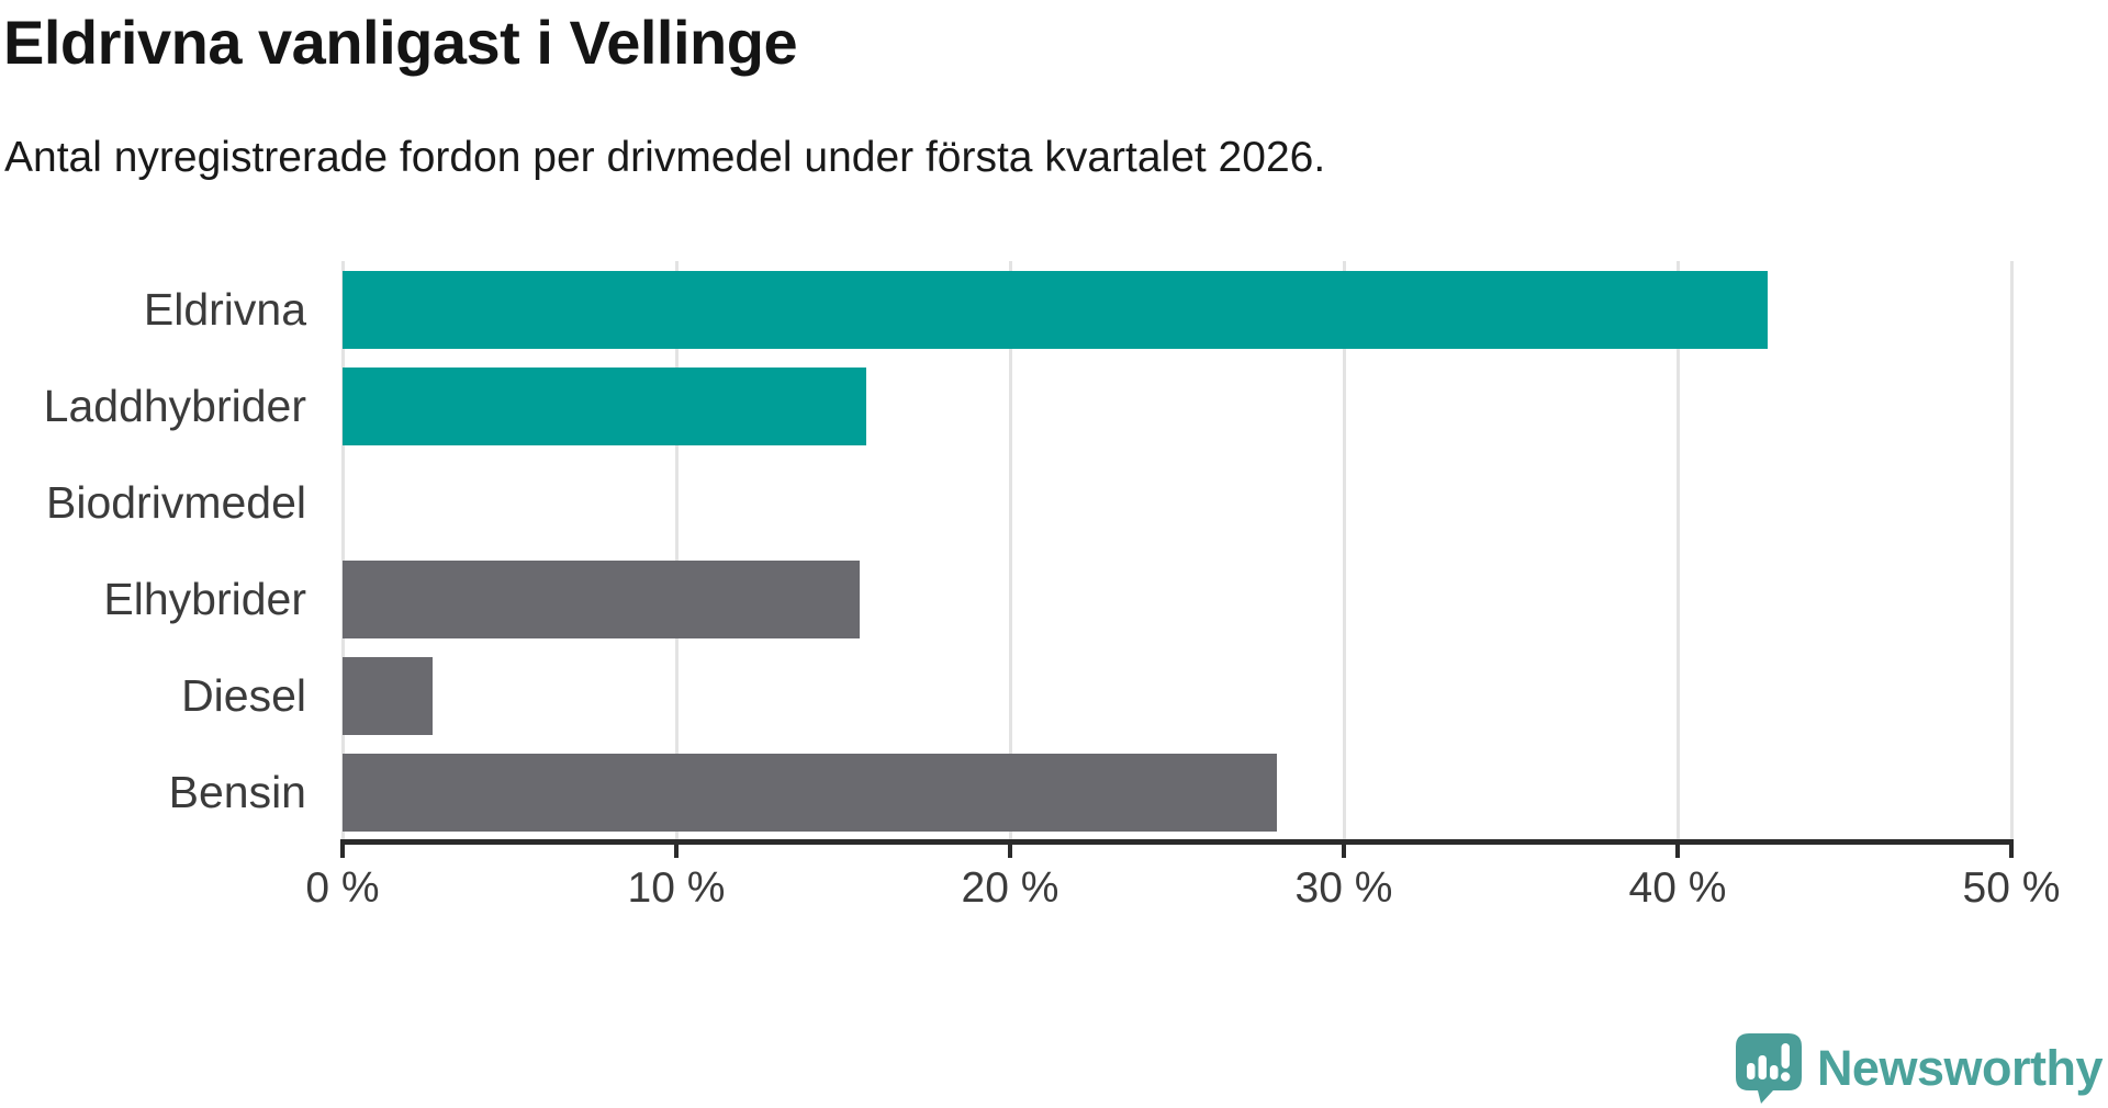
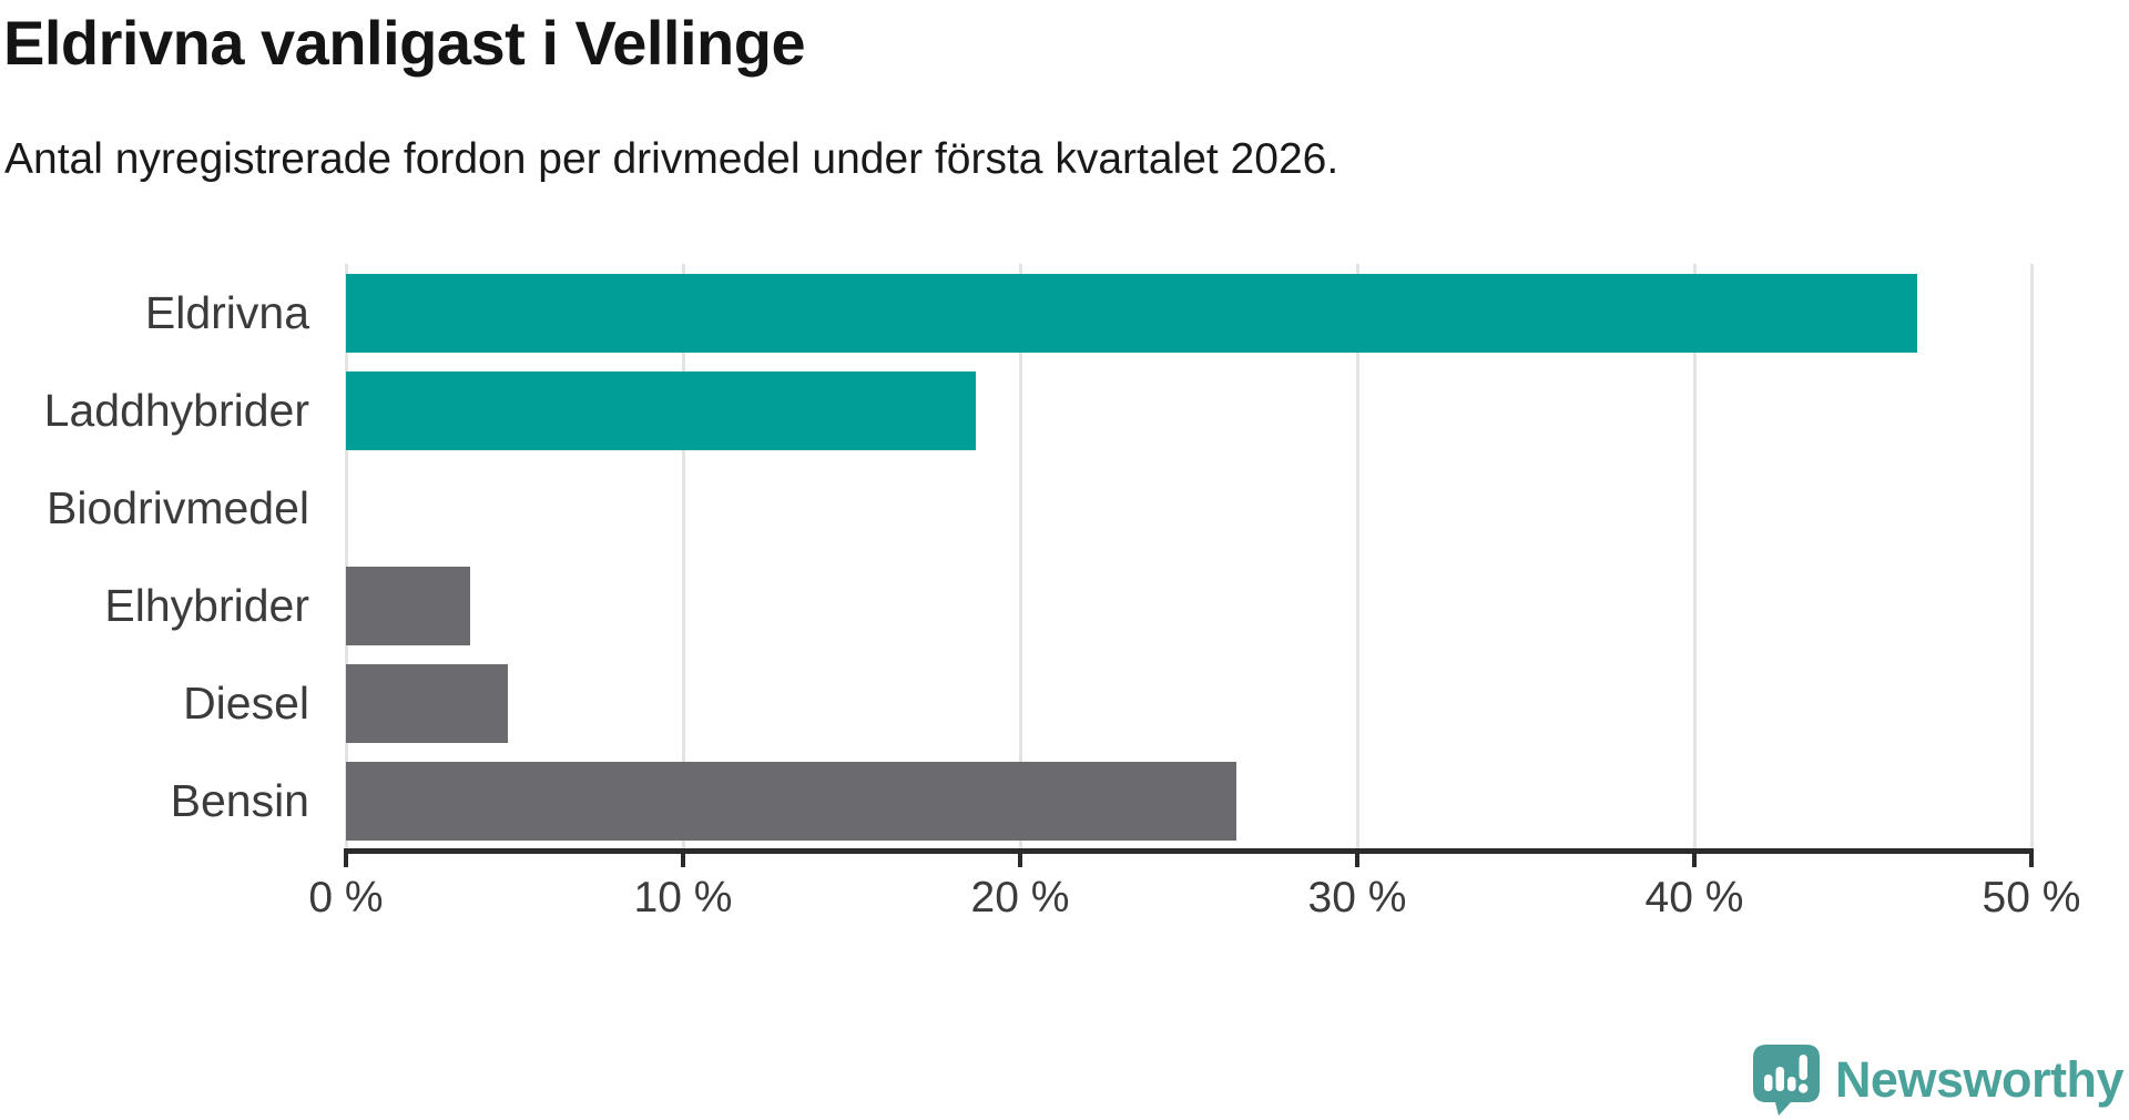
Eldrivna: 42.7% -> 46.6%
Laddhybrider: 15.7% -> 18.7%
Elhybrider: 15.5% -> 3.7%
Diesel: 2.7% -> 4.8%
Bensin: 28.0% -> 26.4%
